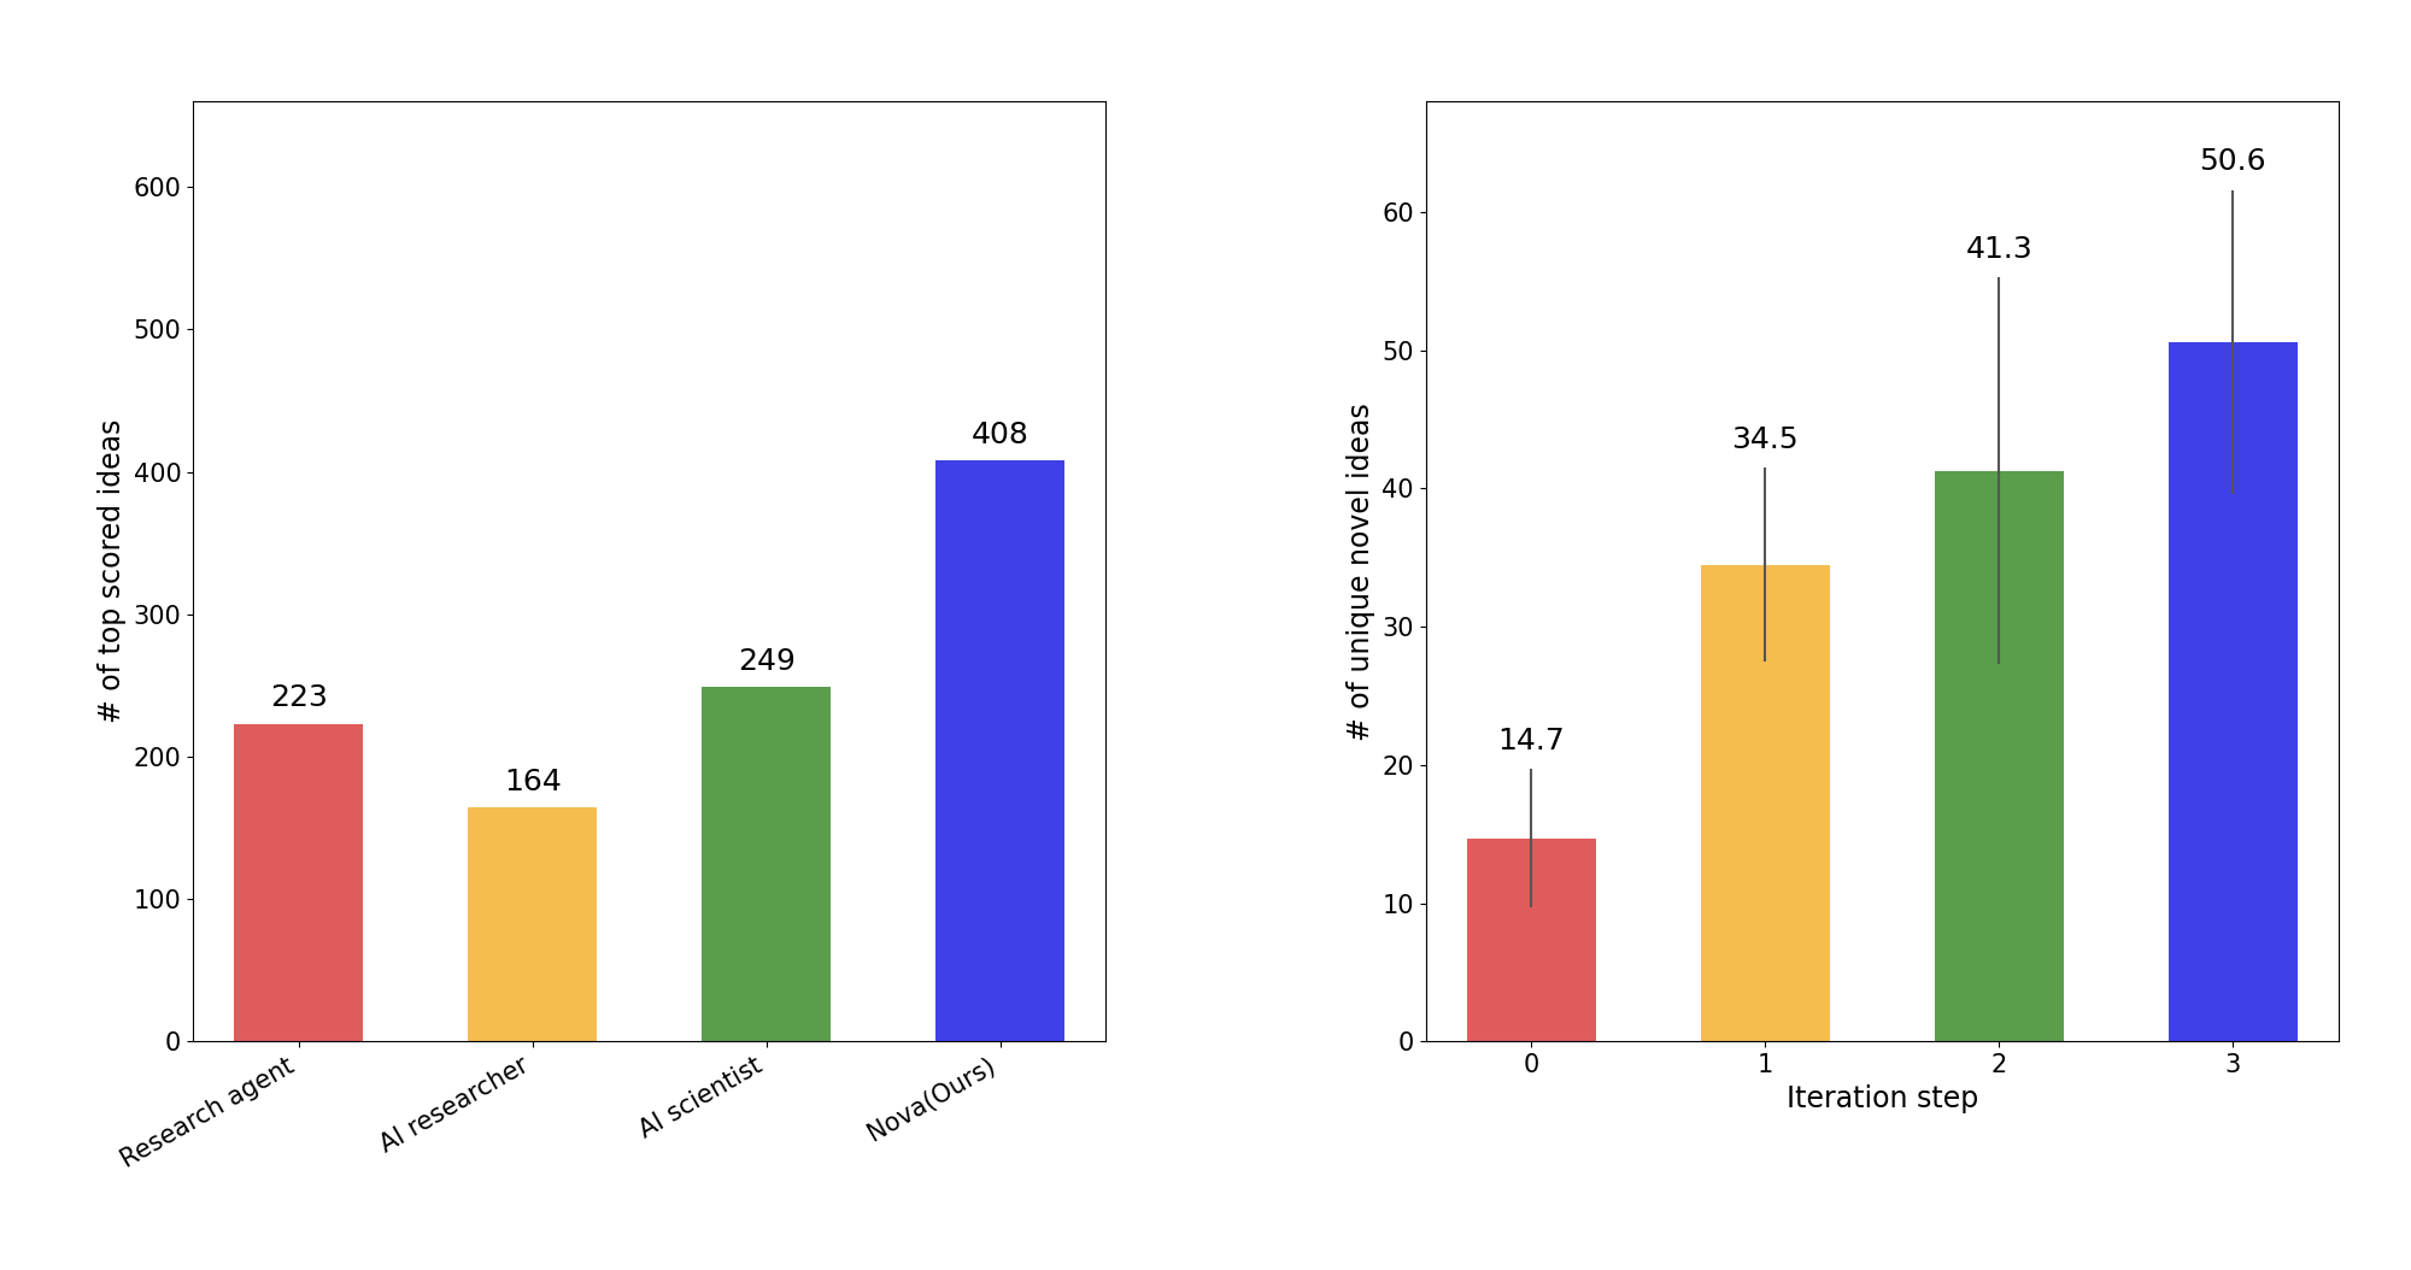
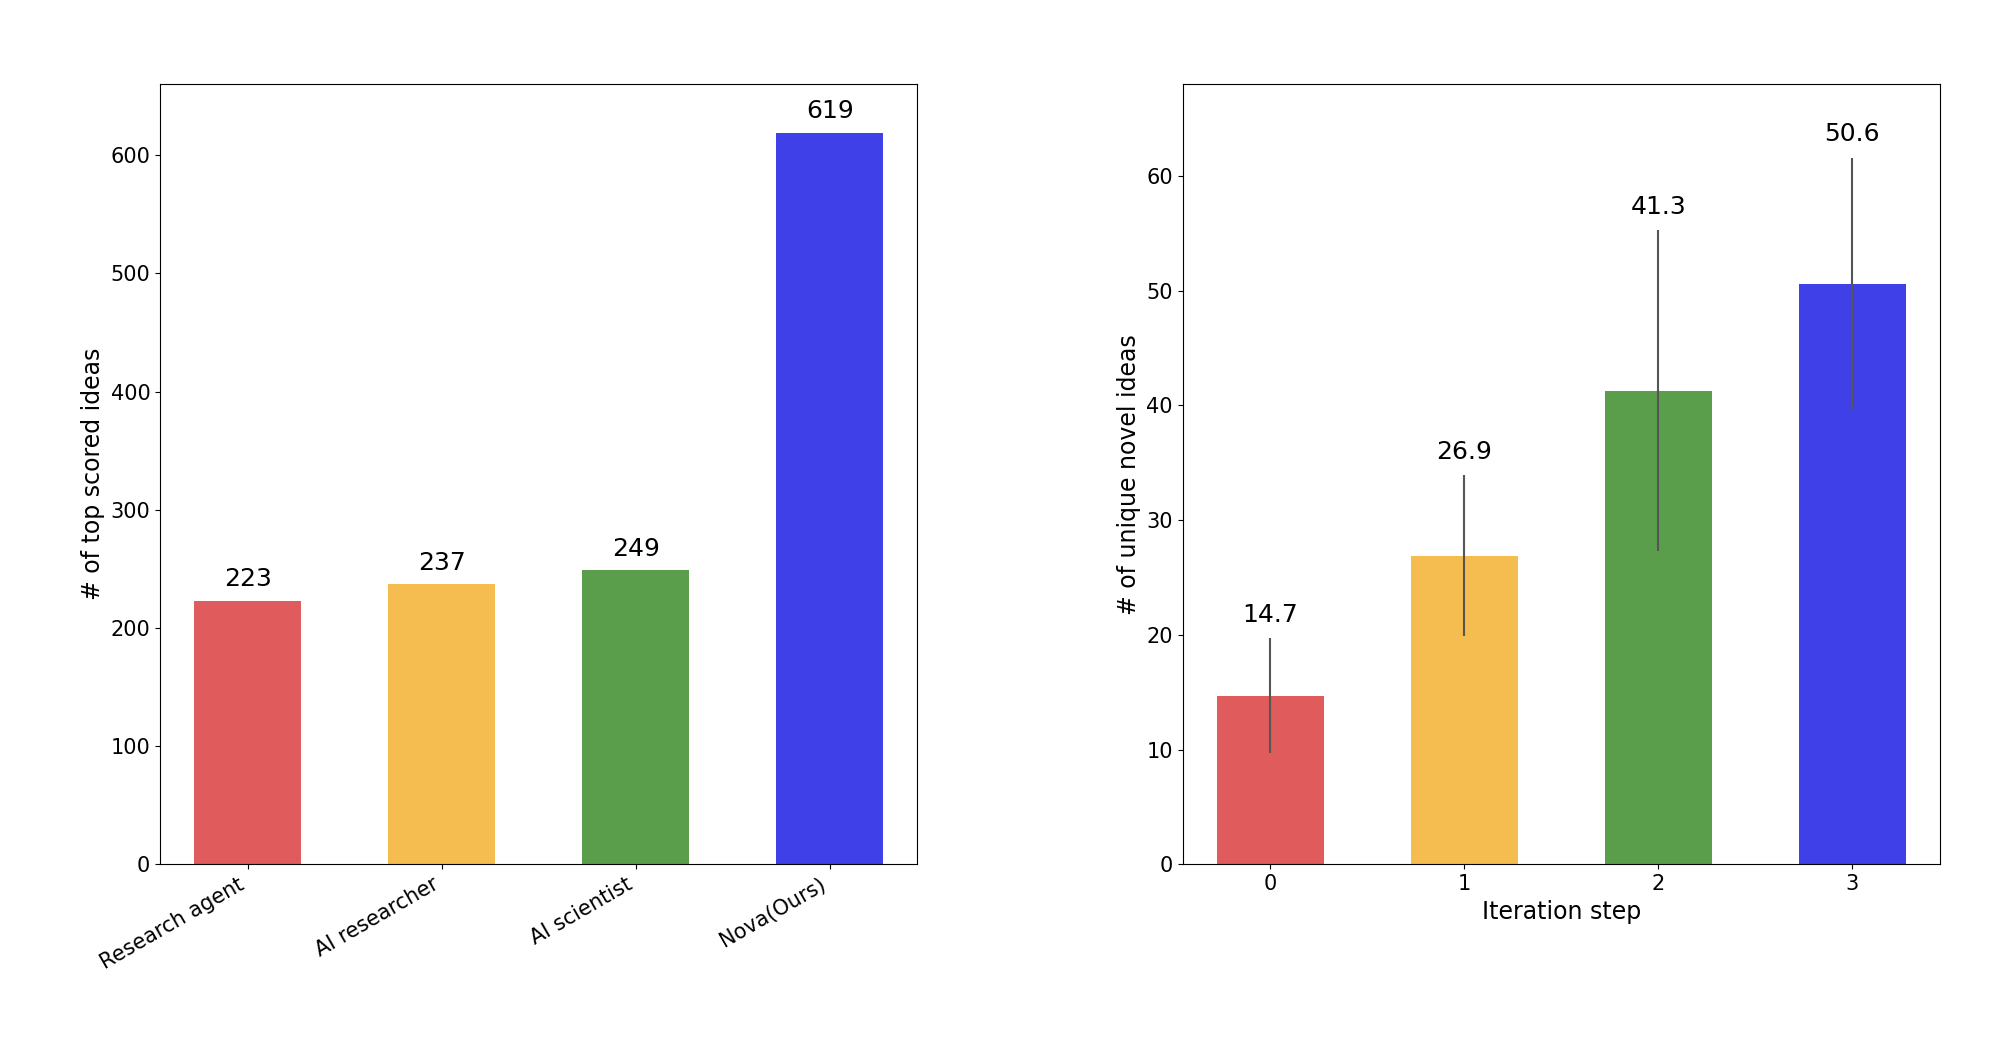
AI researcher: 164 -> 237
Nova(Ours): 408 -> 619
1: 34.5 -> 26.9
